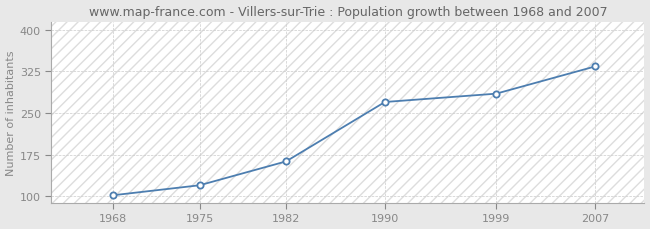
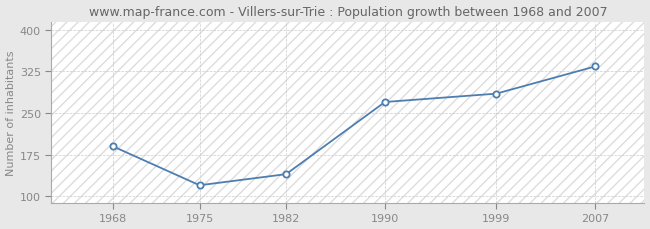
1968: 102 -> 190
1982: 163 -> 140
